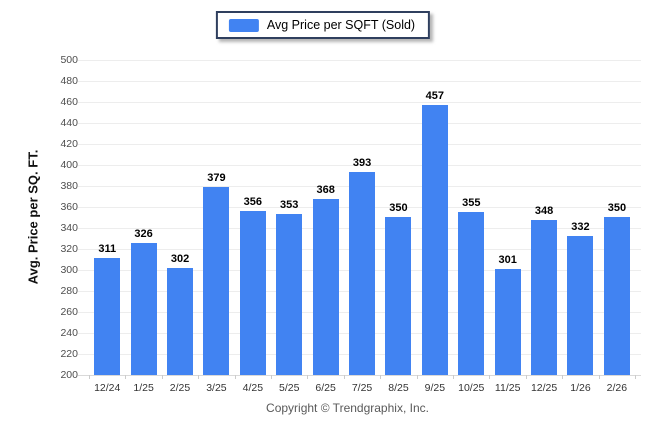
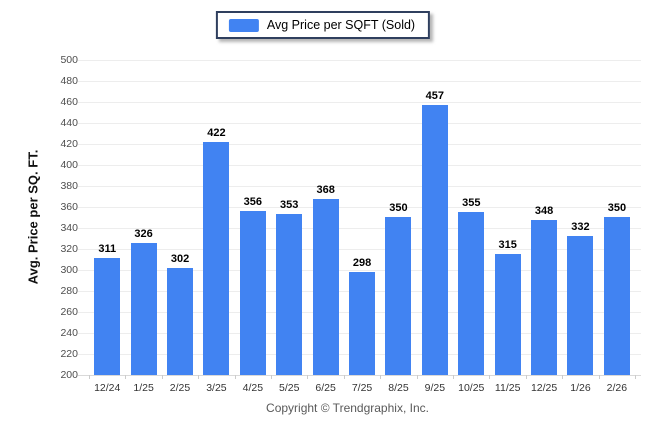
3/25: 379 -> 422
7/25: 393 -> 298
11/25: 301 -> 315
